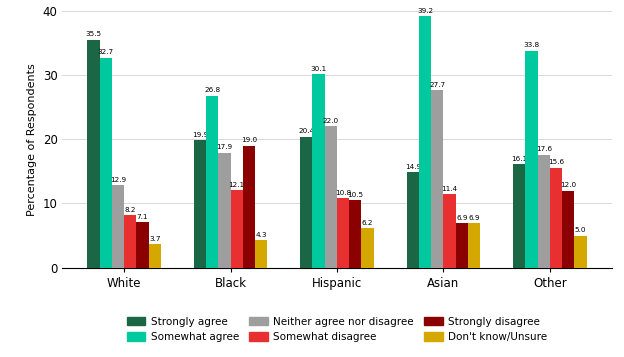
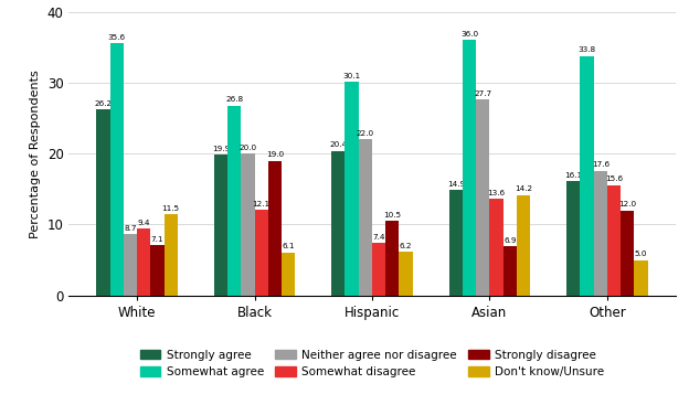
Strongly agree/White: 35.5 -> 26.2
Somewhat agree/White: 32.7 -> 35.6
Neither agree nor disagree/White: 12.9 -> 8.7
Somewhat disagree/White: 8.2 -> 9.4
Don't know/Unsure/White: 3.7 -> 11.5
Neither agree nor disagree/Black: 17.9 -> 20.0
Don't know/Unsure/Black: 4.3 -> 6.1
Somewhat disagree/Hispanic: 10.8 -> 7.4
Somewhat agree/Asian: 39.2 -> 36.0
Somewhat disagree/Asian: 11.4 -> 13.6
Don't know/Unsure/Asian: 6.9 -> 14.2
